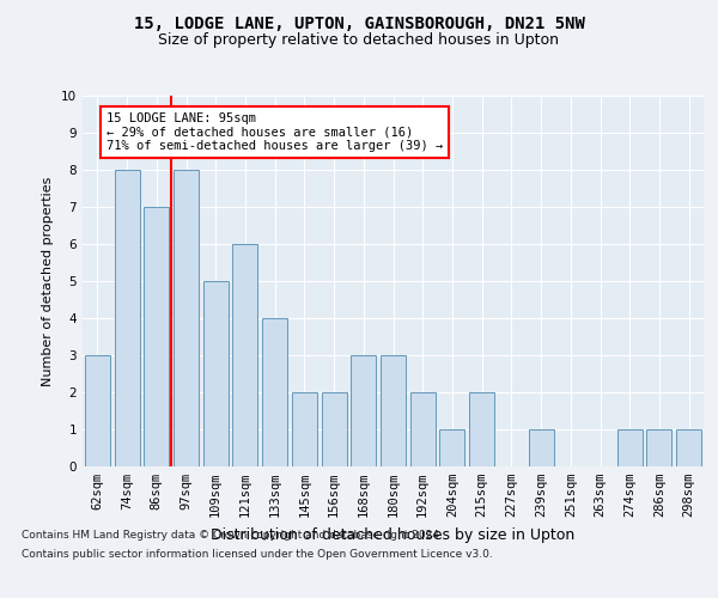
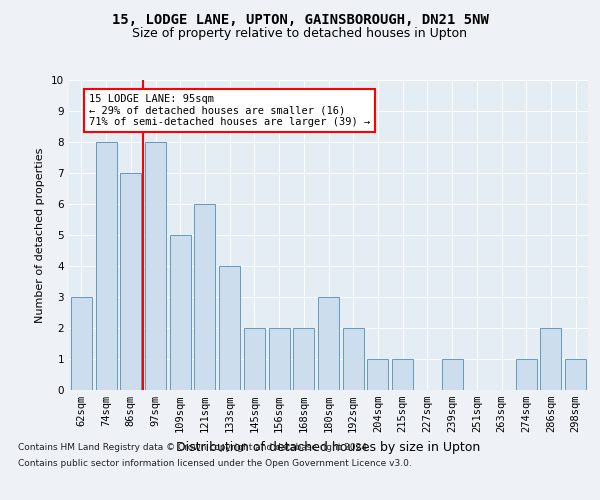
168sqm: 3 -> 2
215sqm: 2 -> 1
286sqm: 1 -> 2
